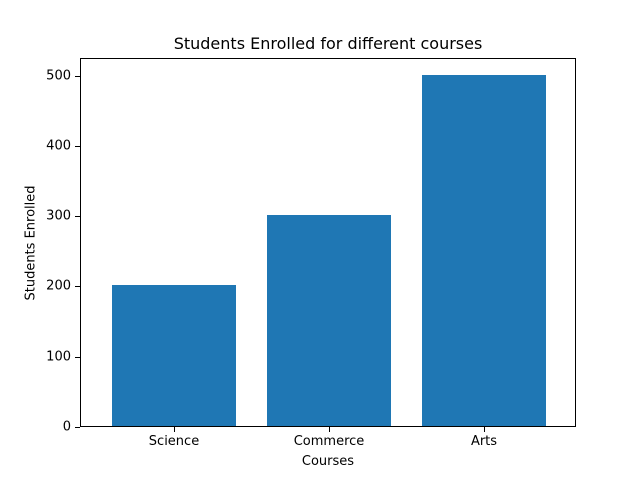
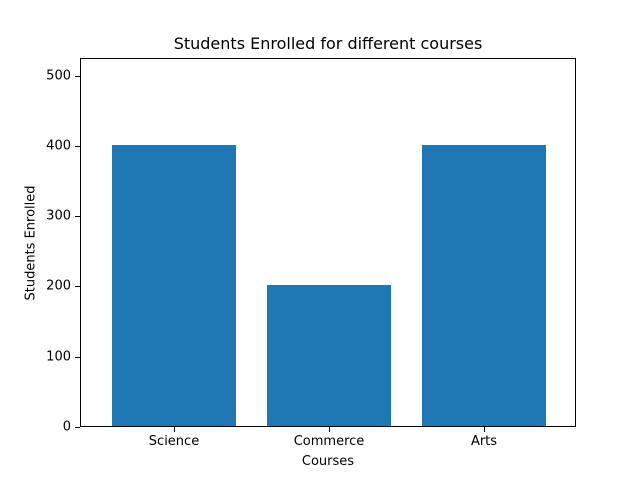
Science: 200 -> 400
Commerce: 300 -> 200
Arts: 500 -> 400
